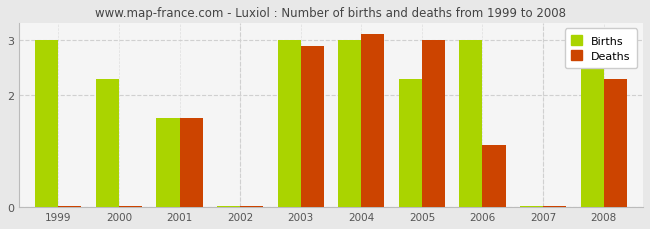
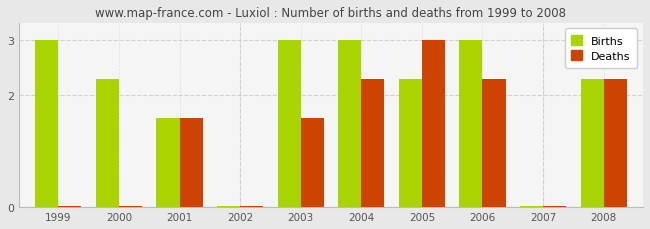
Deaths/2003: 2.88 -> 1.60
Deaths/2004: 3.10 -> 2.30
Deaths/2006: 1.12 -> 2.30
Births/2008: 2.50 -> 2.30
